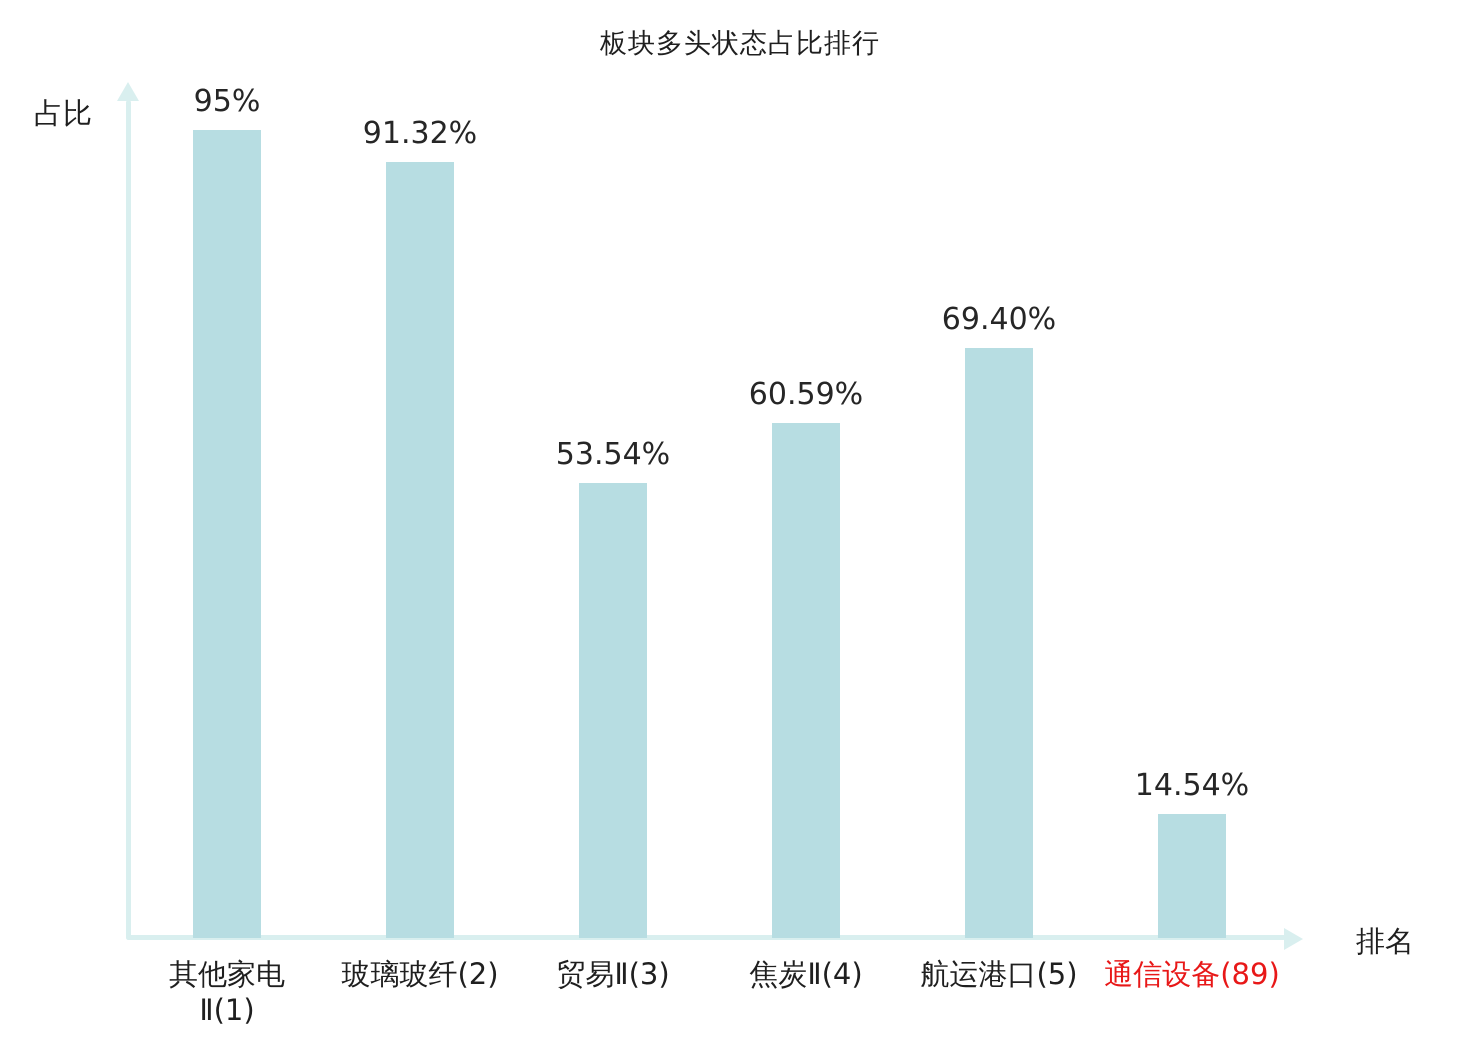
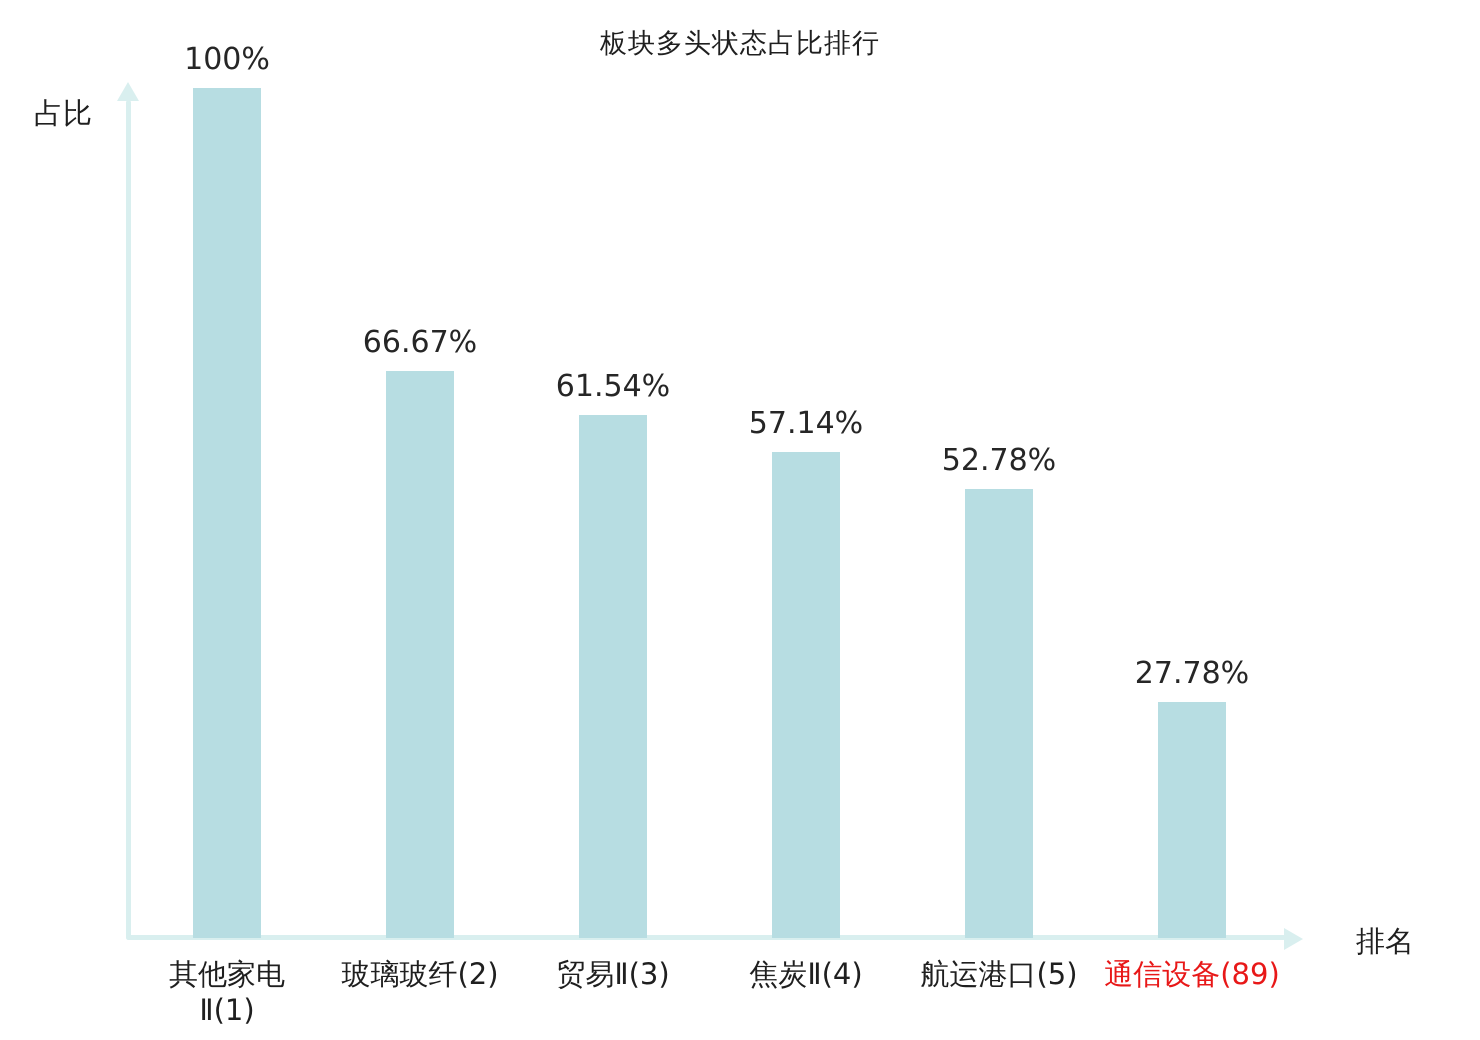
其他家电 Ⅱ(1): 95% -> 100%
玻璃玻纤(2): 91.32% -> 66.67%
贸易Ⅱ(3): 53.54% -> 61.54%
焦炭Ⅱ(4): 60.59% -> 57.14%
航运港口(5): 69.40% -> 52.78%
通信设备(89): 14.54% -> 27.78%
